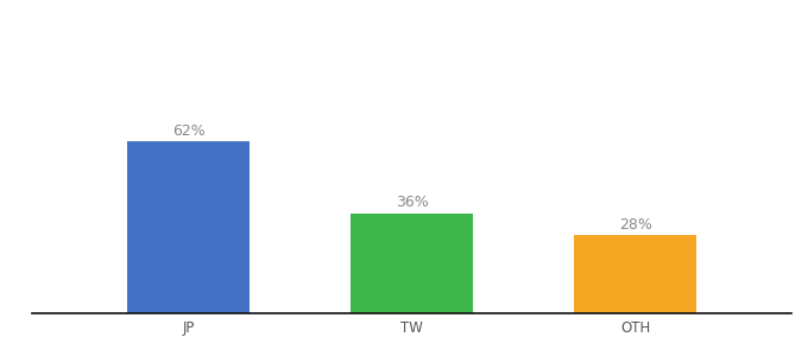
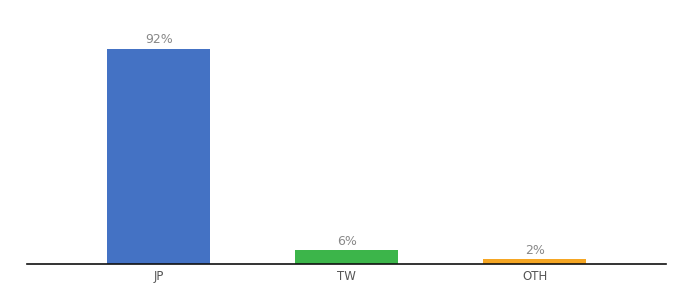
JP: 62% -> 92%
TW: 36% -> 6%
OTH: 28% -> 2%
